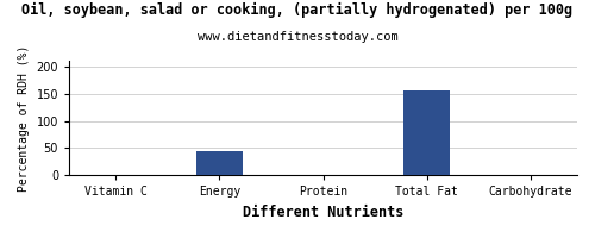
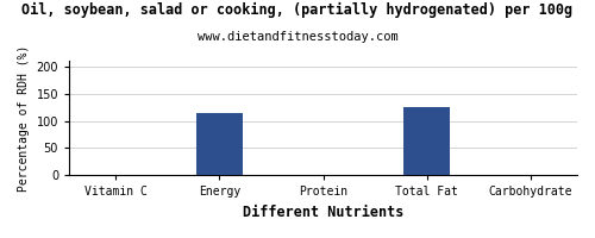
Energy: 45 -> 115
Total Fat: 155 -> 125
